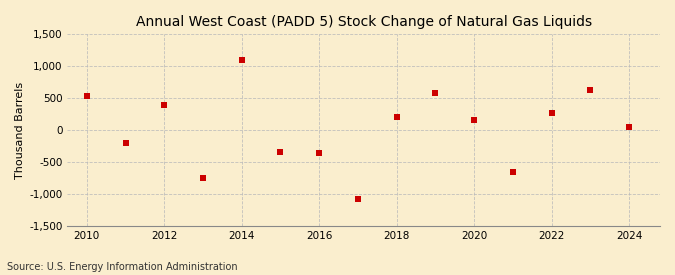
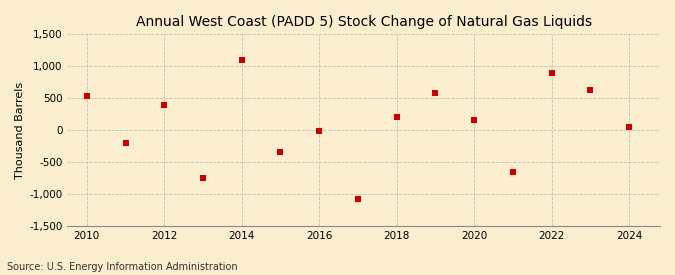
2016: -360 -> -20
2022: 270 -> 900
